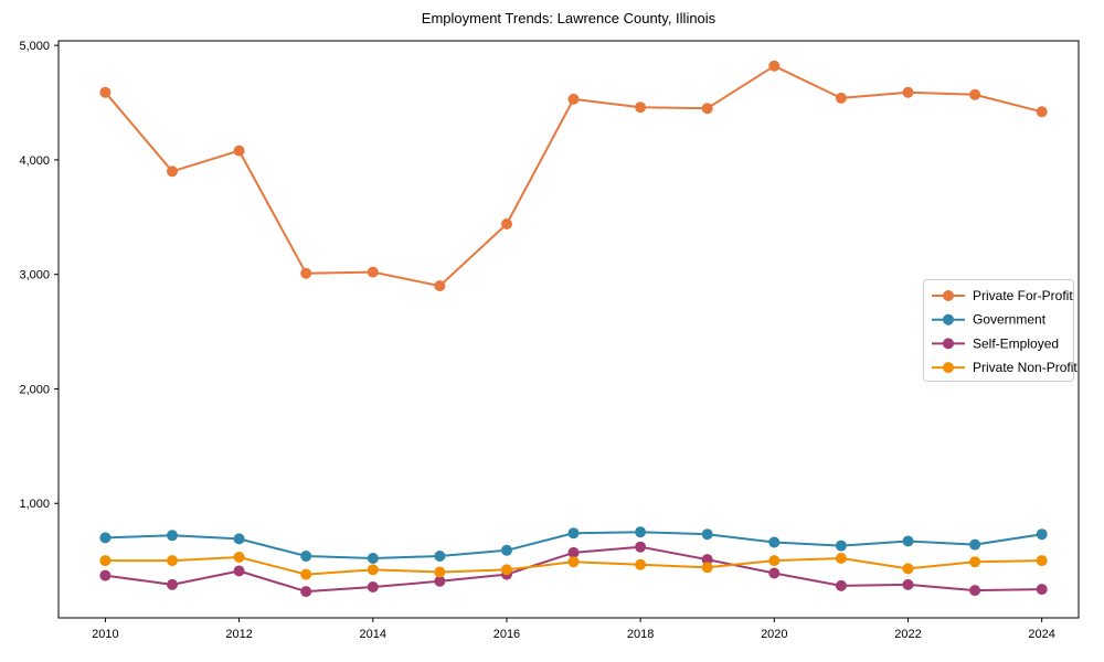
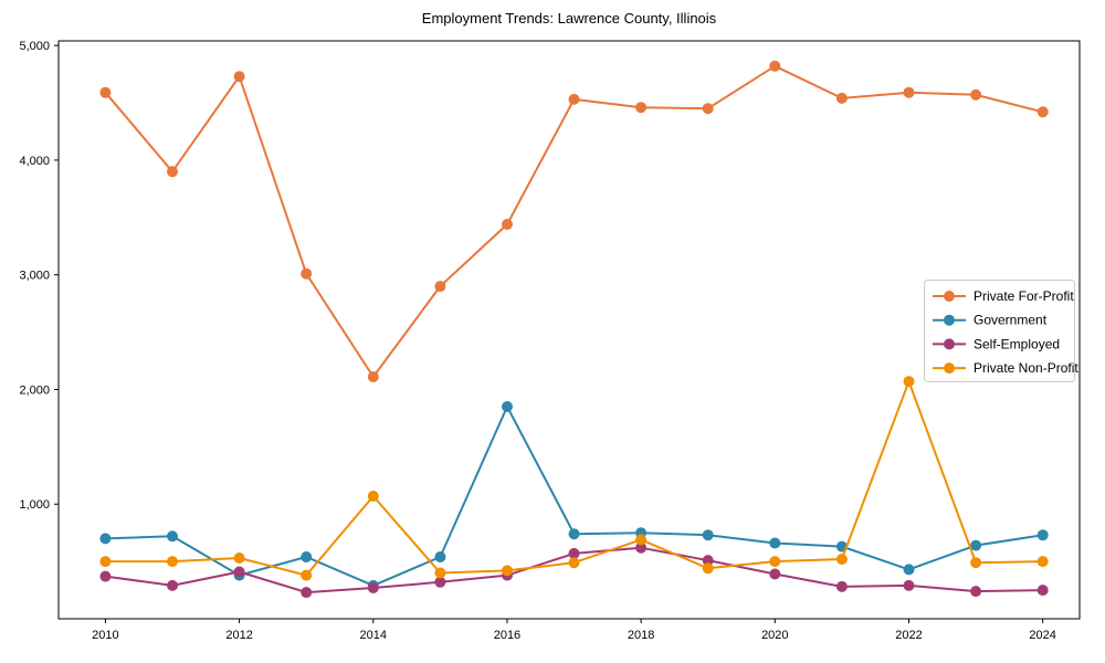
Private For-Profit/2012: 4080 -> 4730
Government/2012: 690 -> 380
Private For-Profit/2014: 3020 -> 2110
Government/2014: 520 -> 290
Private Non-Profit/2014: 420 -> 1070
Government/2016: 590 -> 1850
Private Non-Profit/2018: 460 -> 690
Government/2022: 670 -> 430
Private Non-Profit/2022: 430 -> 2070
